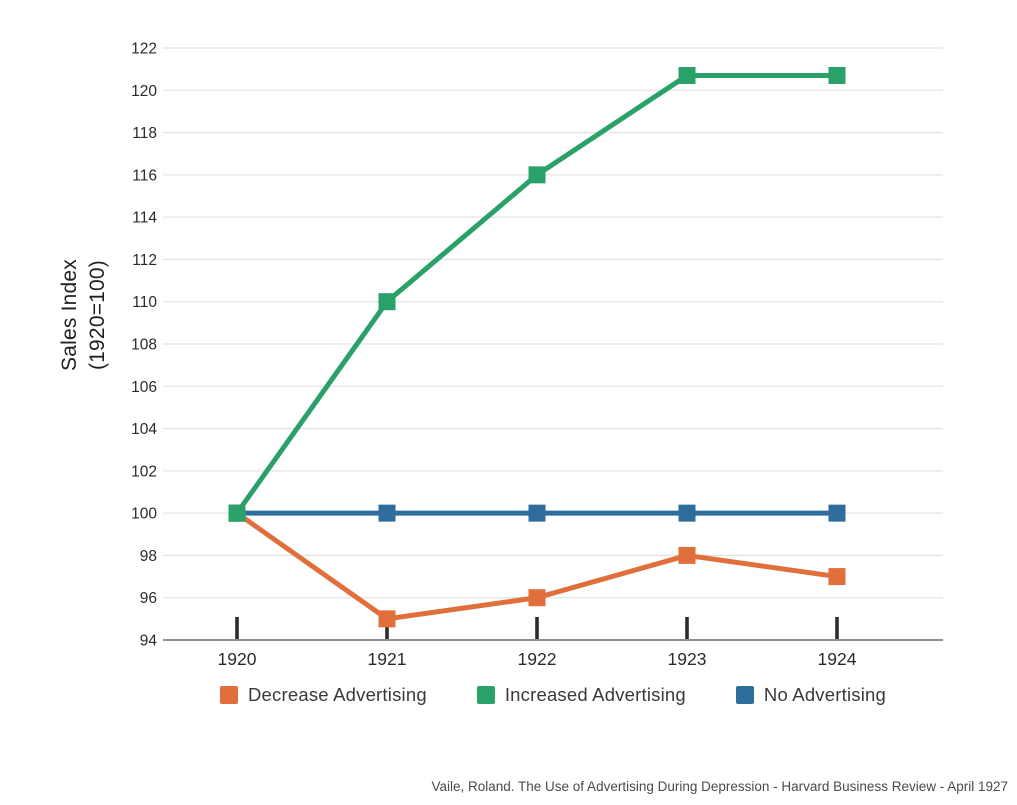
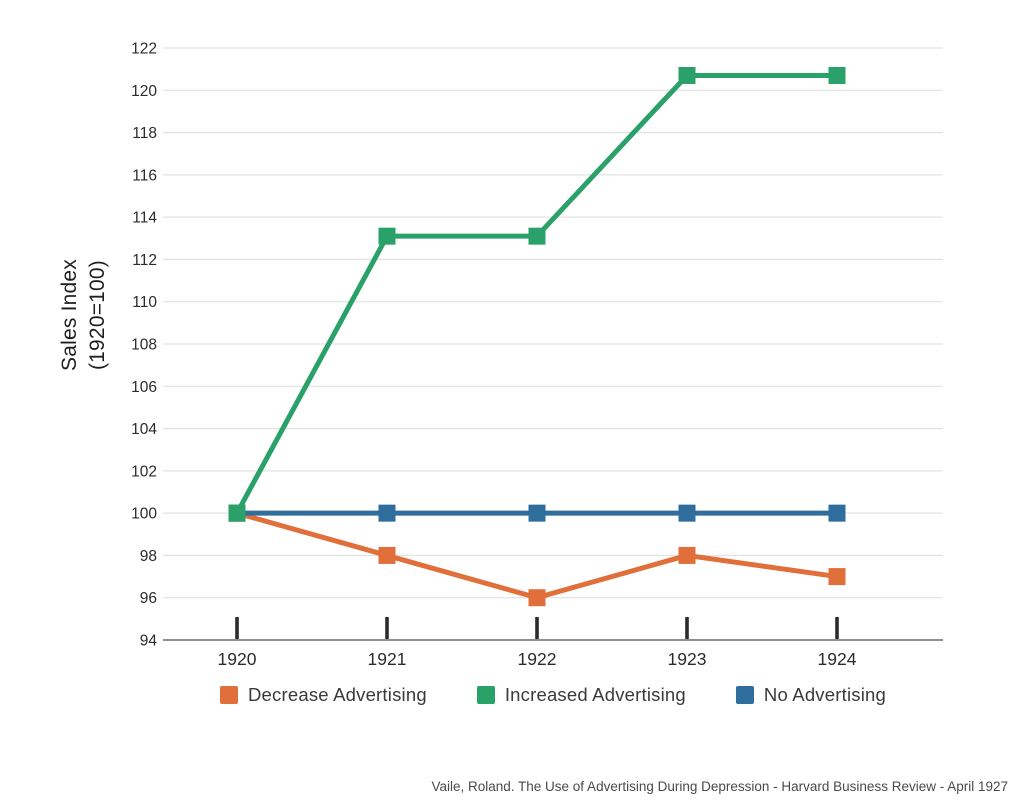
Decrease Advertising/1921: 95 -> 98
Increased Advertising/1921: 110.0 -> 113.1
Increased Advertising/1922: 116.0 -> 113.1
